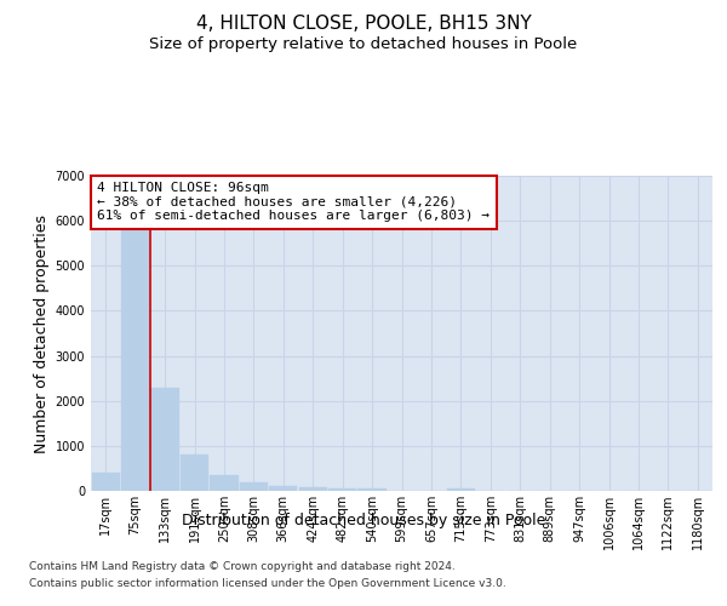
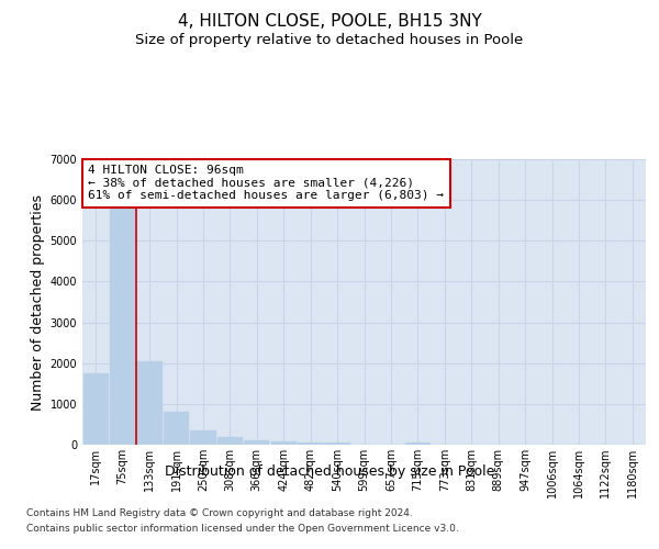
17sqm: 400 -> 1750
133sqm: 2300 -> 2050
